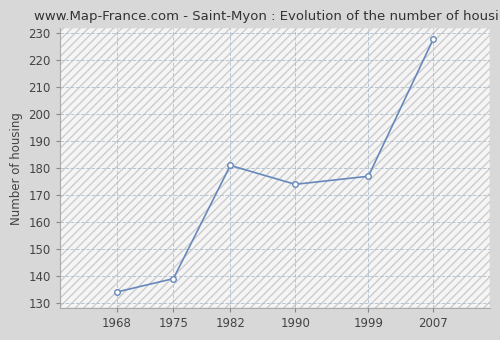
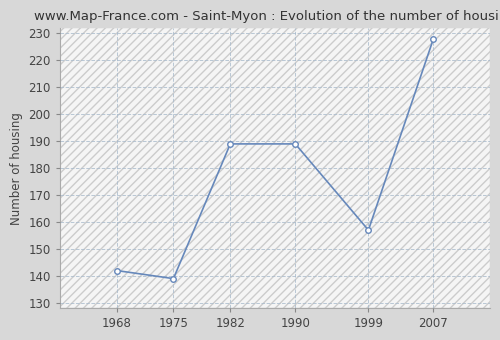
1968: 134 -> 142
1982: 181 -> 189
1990: 174 -> 189
1999: 177 -> 157
